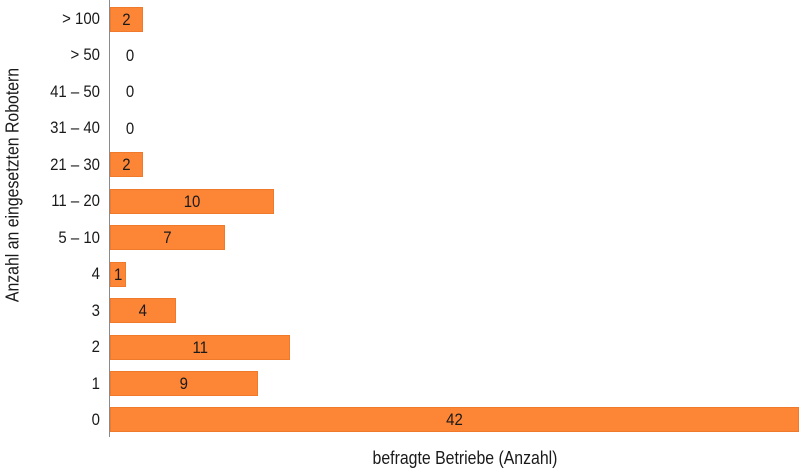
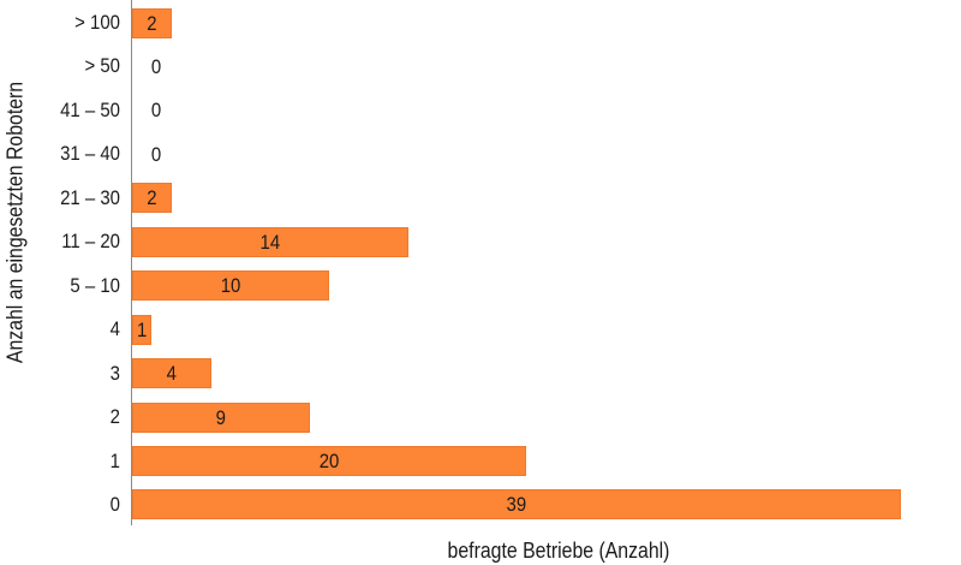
11 – 20: 10 -> 14
5 – 10: 7 -> 10
2: 11 -> 9
1: 9 -> 20
0: 42 -> 39
